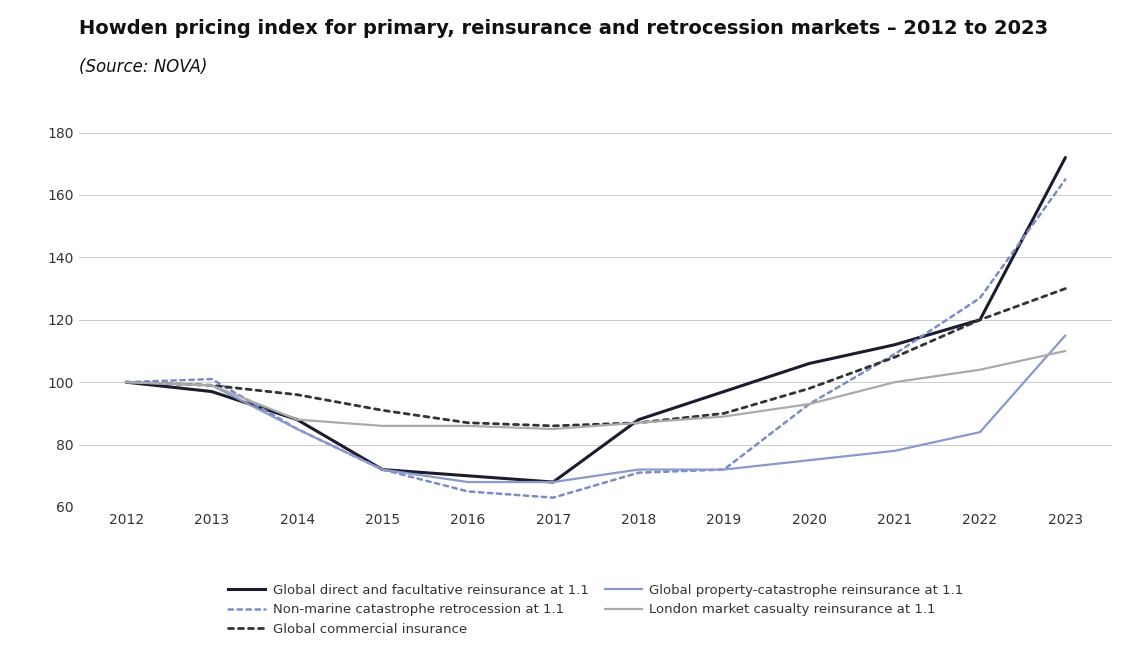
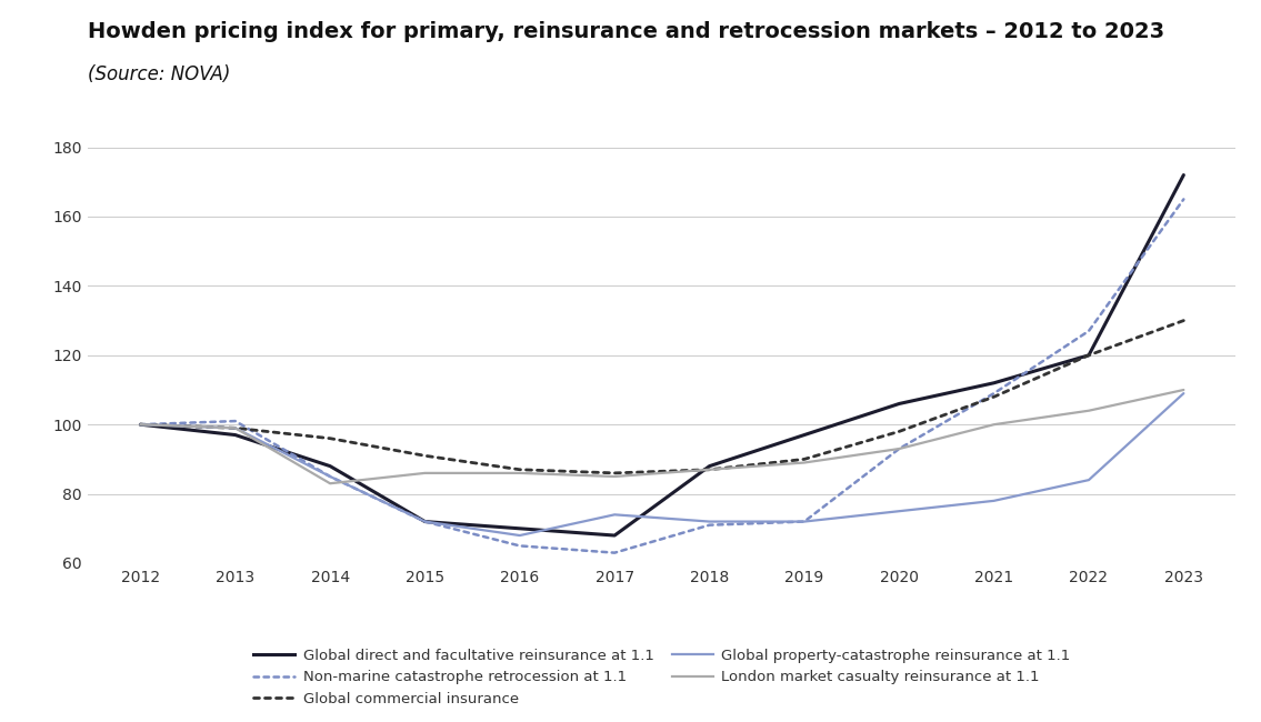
London market casualty reinsurance at 1.1/2014: 88 -> 83
Global property-catastrophe reinsurance at 1.1/2017: 68 -> 74
Global property-catastrophe reinsurance at 1.1/2023: 115 -> 109
